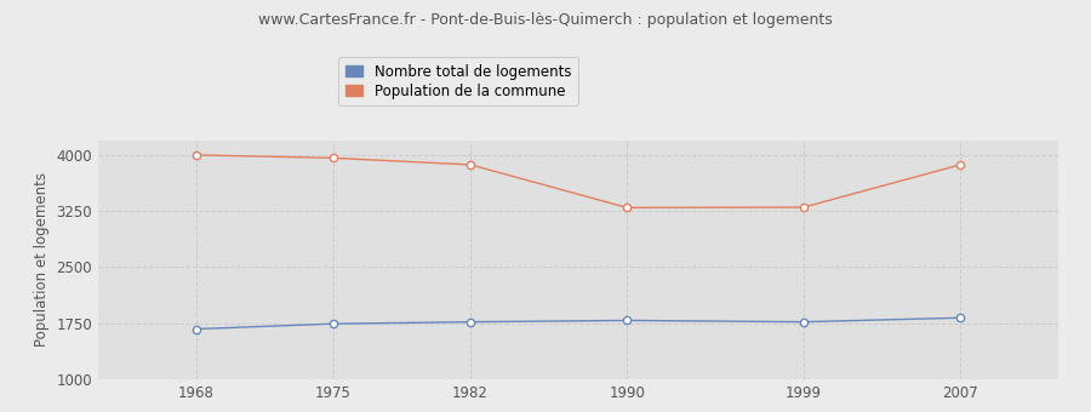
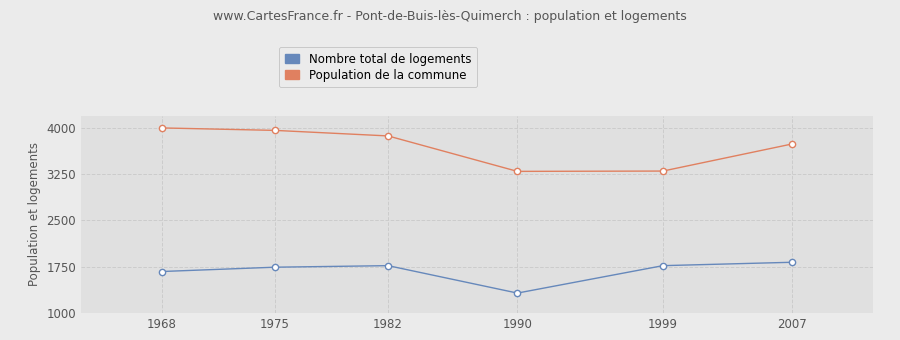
Nombre total de logements/1990: 1780 -> 1320
Population de la commune/2007: 3870 -> 3740
